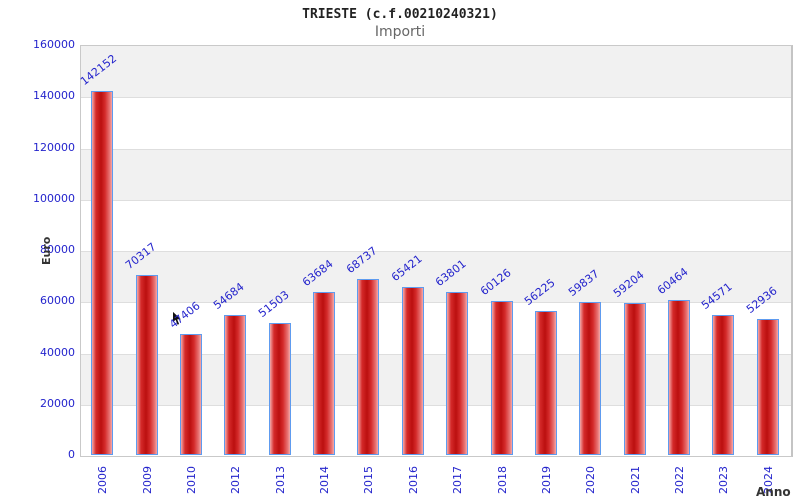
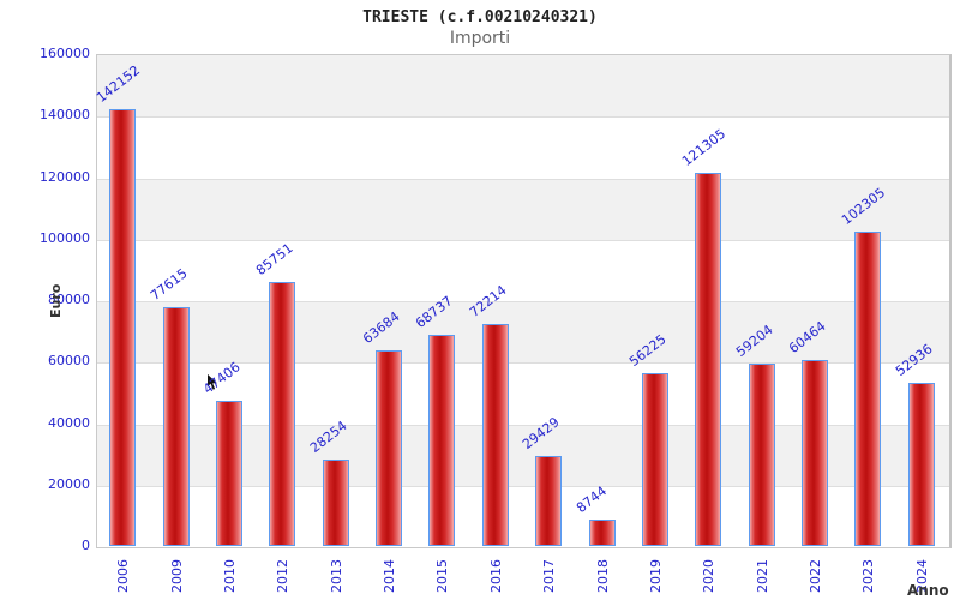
2009: 70317 -> 77615
2012: 54684 -> 85751
2013: 51503 -> 28254
2016: 65421 -> 72214
2017: 63801 -> 29429
2018: 60126 -> 8744
2020: 59837 -> 121305
2023: 54571 -> 102305
